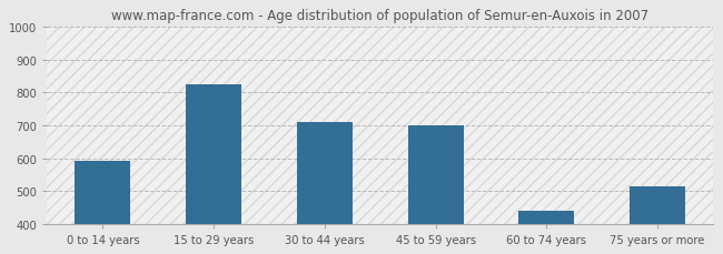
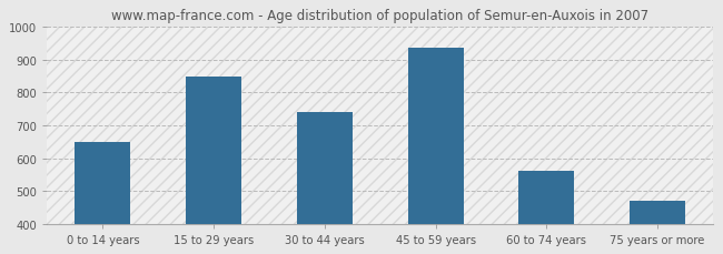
0 to 14 years: 590 -> 650
15 to 29 years: 825 -> 848
30 to 44 years: 710 -> 740
45 to 59 years: 700 -> 935
60 to 74 years: 440 -> 562
75 years or more: 515 -> 470
